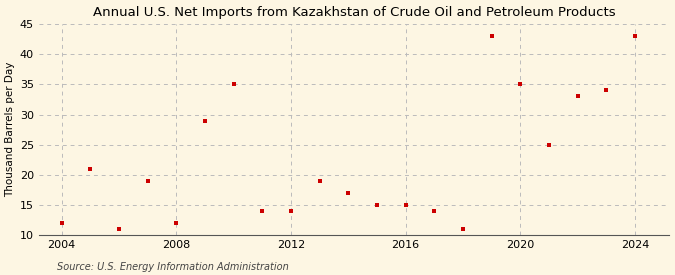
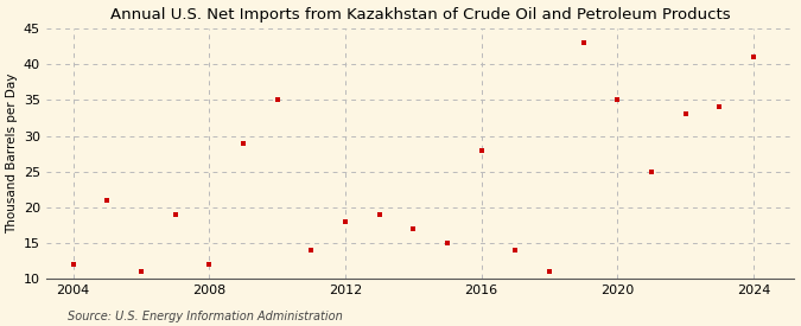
2012: 14 -> 18
2016: 15 -> 28
2024: 43 -> 41
